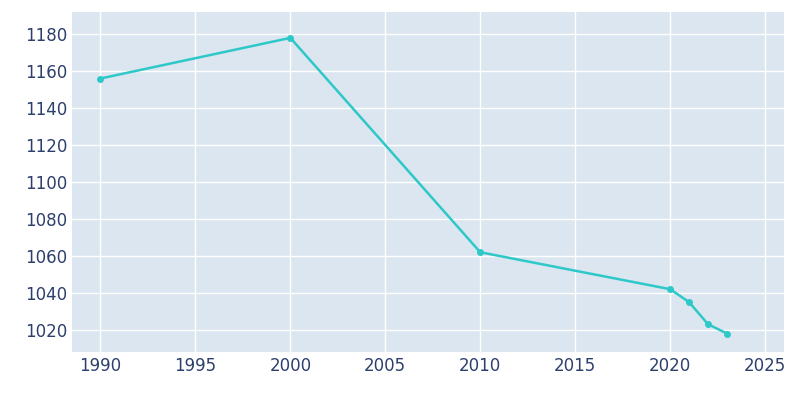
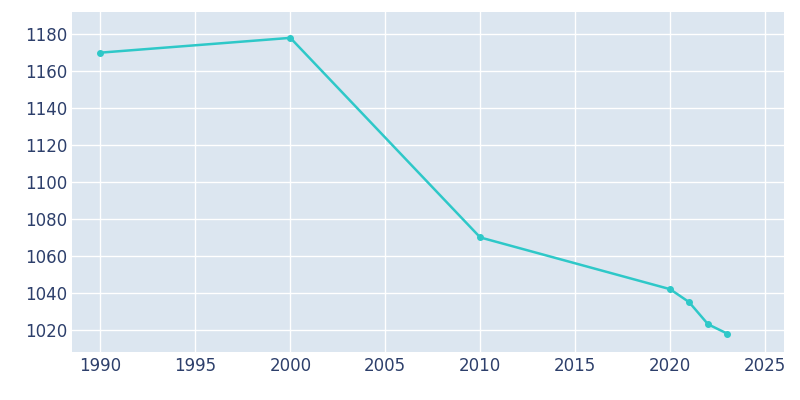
1990: 1156 -> 1170
2010: 1062 -> 1070
